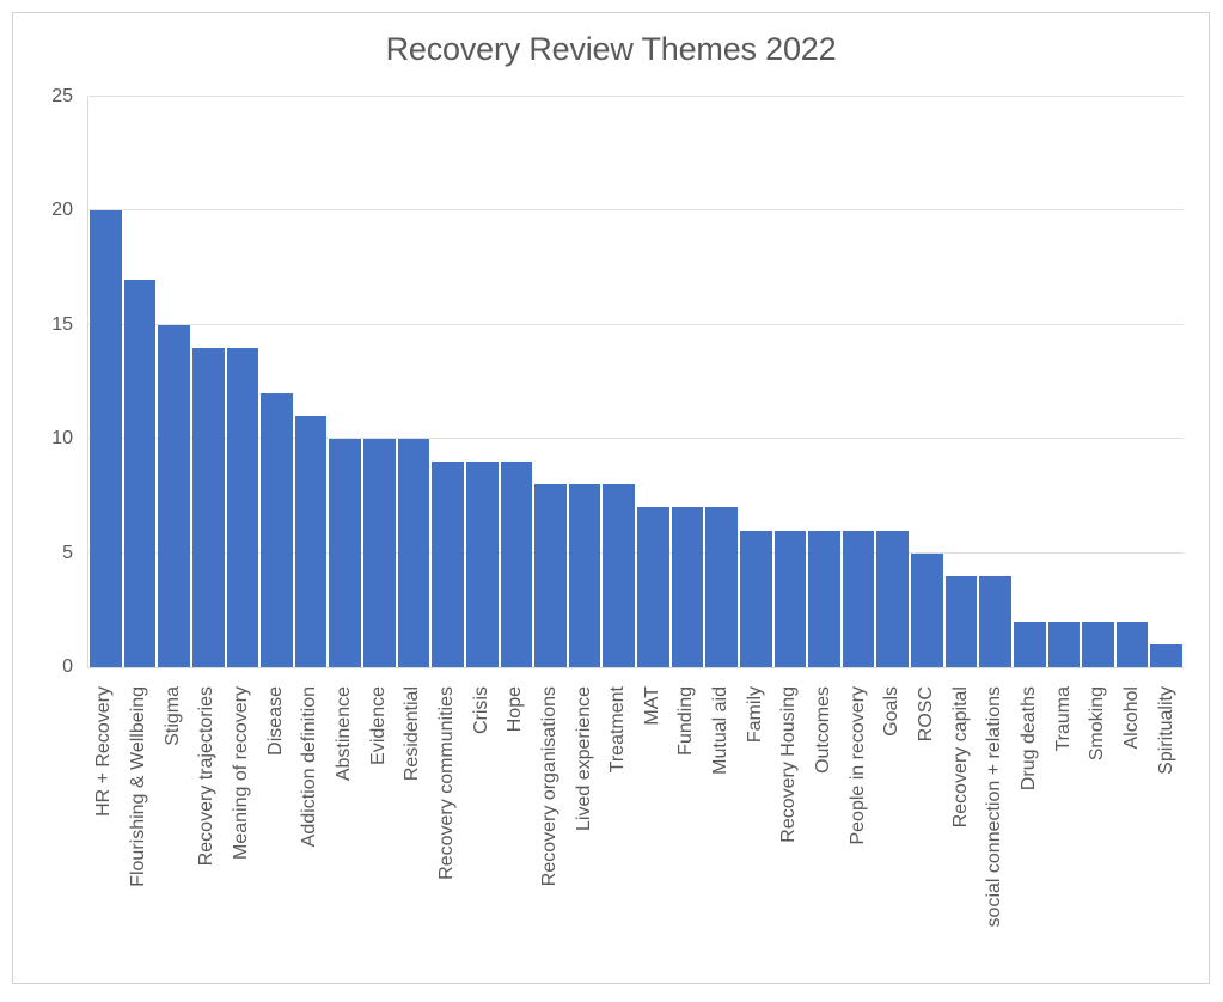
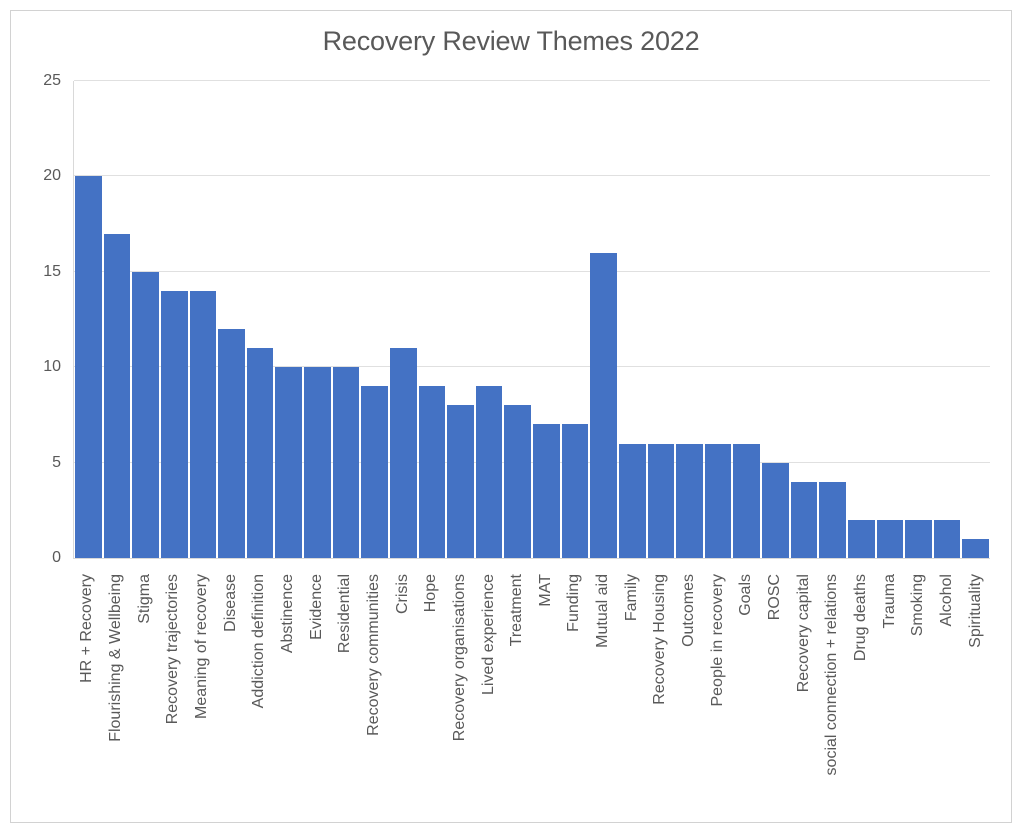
Crisis: 9 -> 11
Lived experience: 8 -> 9
Mutual aid: 7 -> 16
